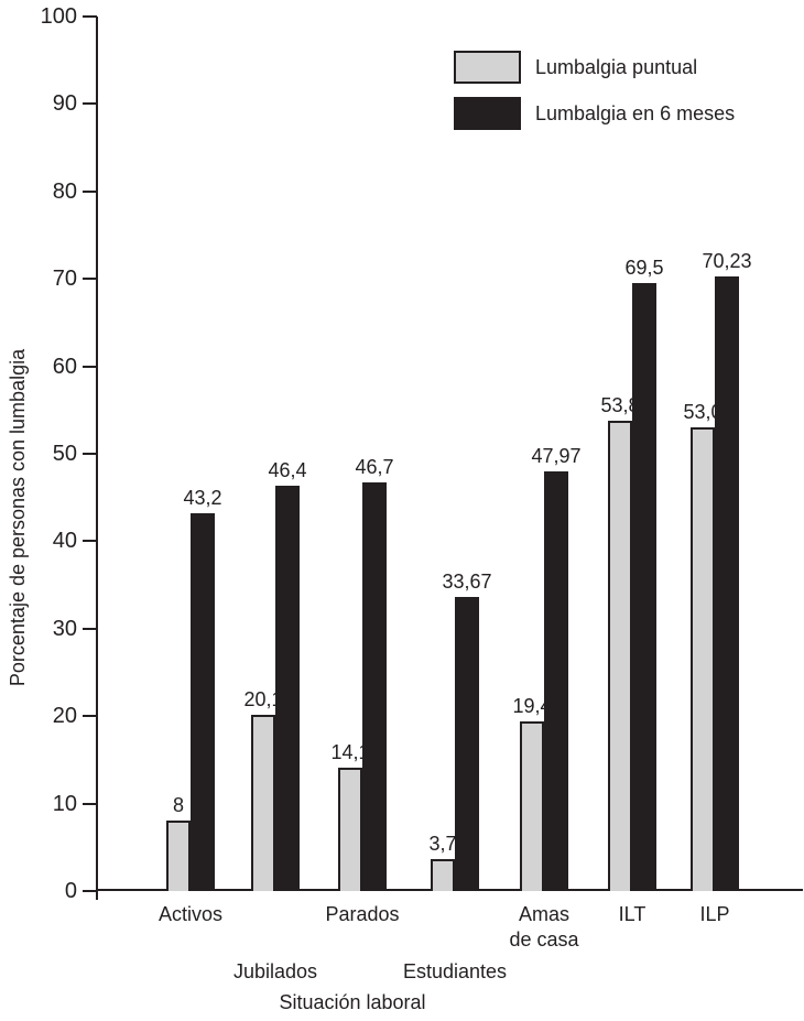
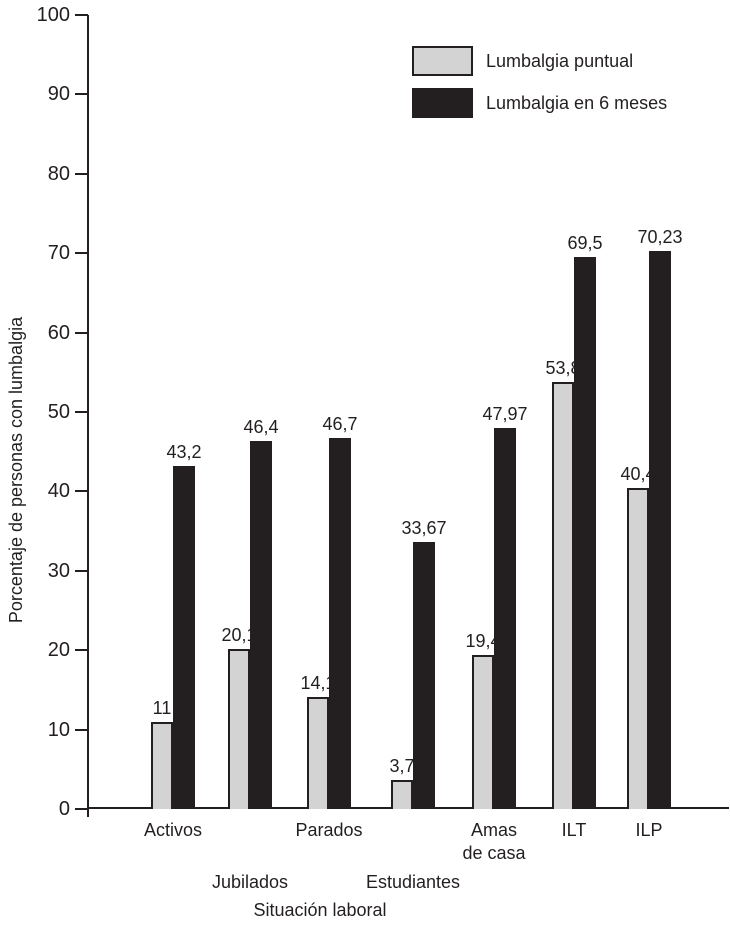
Lumbalgia puntual/Activos: 8 -> 11
Lumbalgia puntual/ILP: 53,0 -> 40,4
